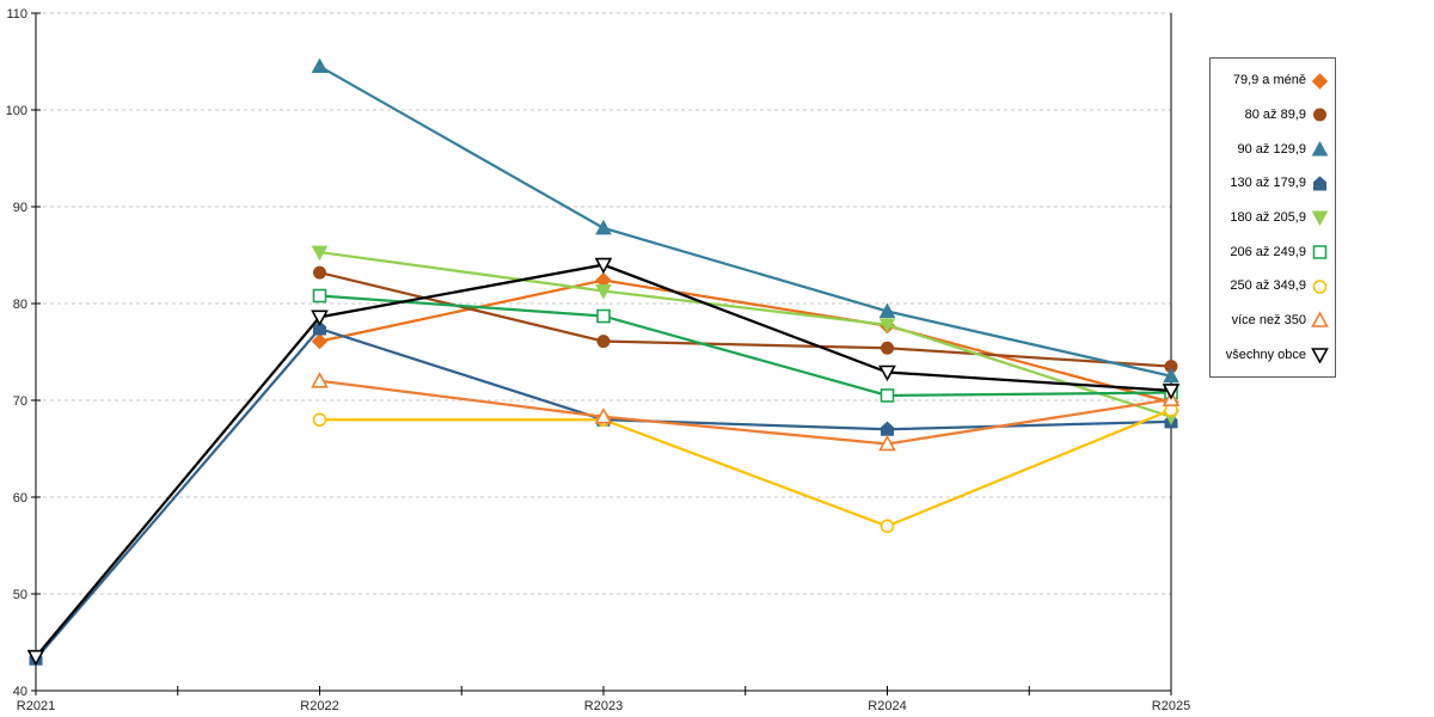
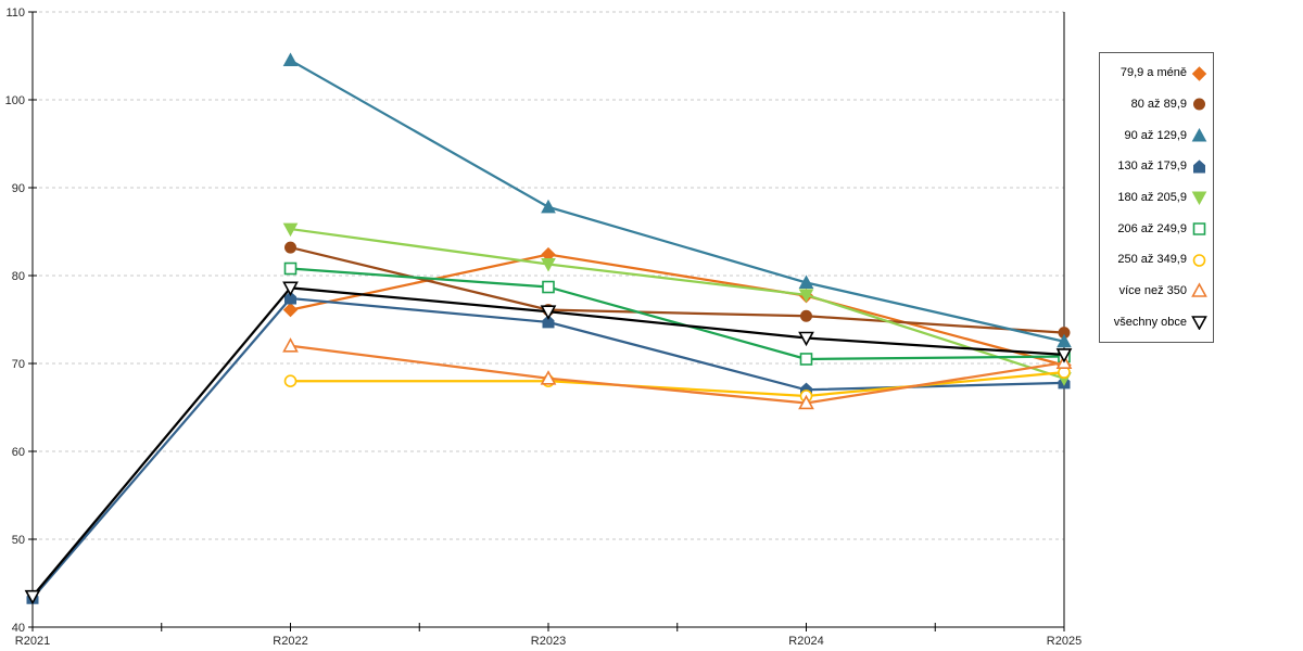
130 až 179,9/R2023: 68 -> 75
všechny obce/R2023: 84 -> 76
250 až 349,9/R2024: 57 -> 66
